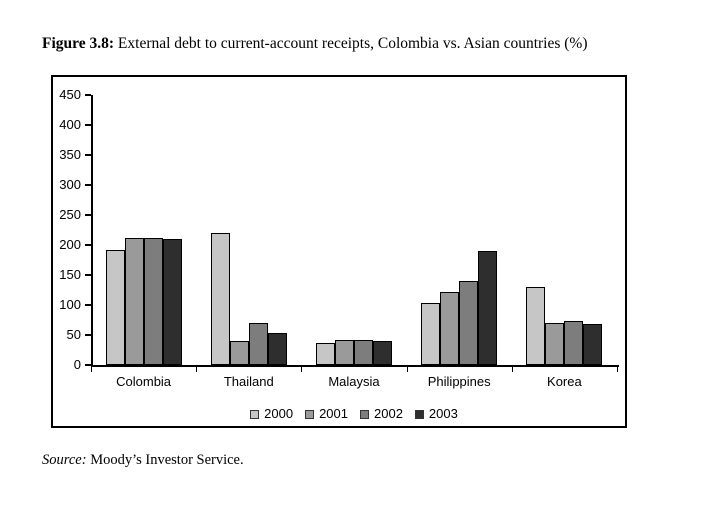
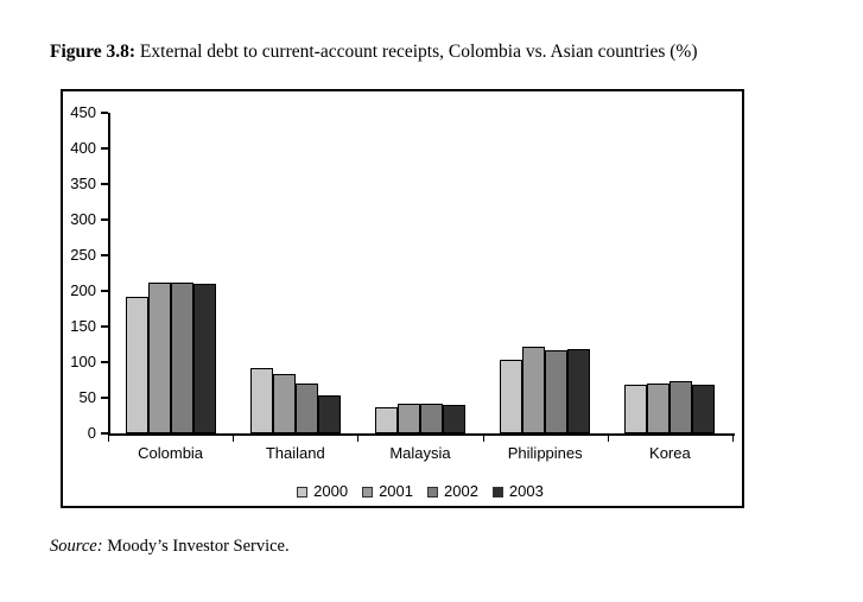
2000/Thailand: 220 -> 90
2001/Thailand: 40 -> 80
2002/Philippines: 140 -> 120
2003/Philippines: 190 -> 120
2000/Korea: 130 -> 70
